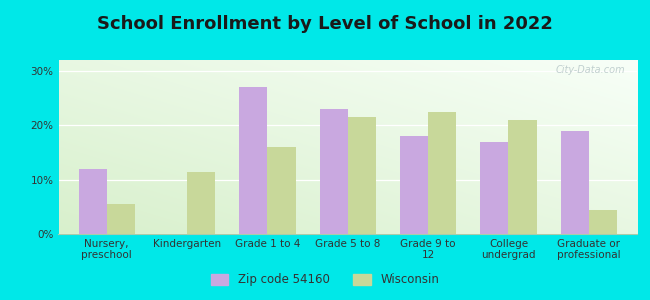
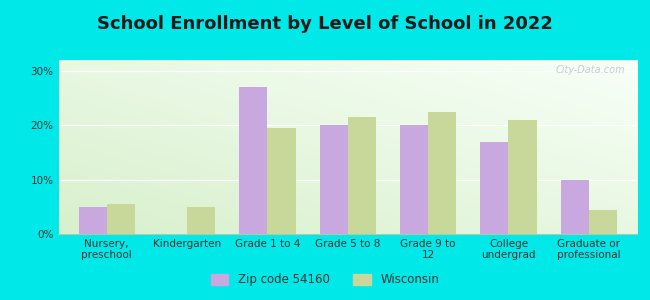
Zip code 54160/Nursery, preschool: 12% -> 5%
Wisconsin/Kindergarten: 11.4% -> 5.0%
Wisconsin/Grade 1 to 4: 16.0% -> 19.5%
Zip code 54160/Grade 5 to 8: 23% -> 20%
Zip code 54160/Grade 9 to 12: 18% -> 20%
Zip code 54160/Graduate or professional: 19% -> 10%
